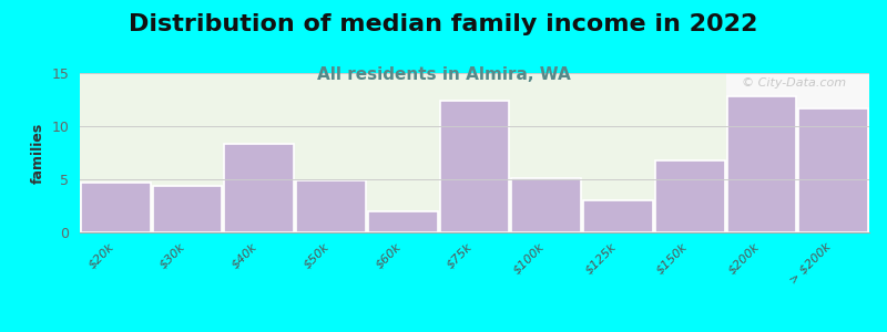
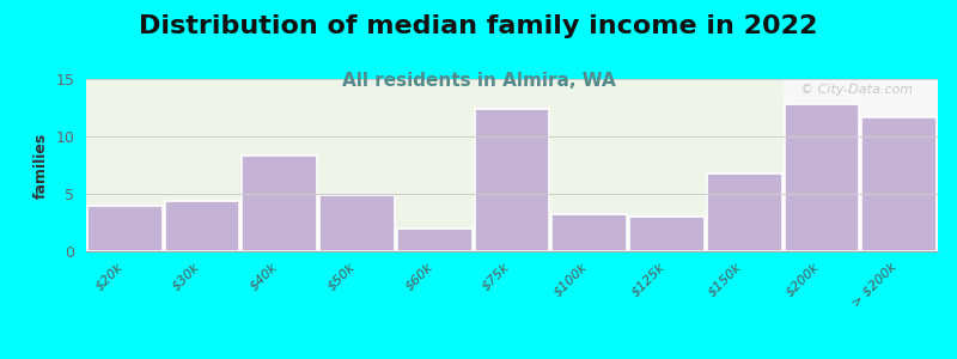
$20k: 4.7 -> 4.0
$100k: 5.1 -> 3.2
